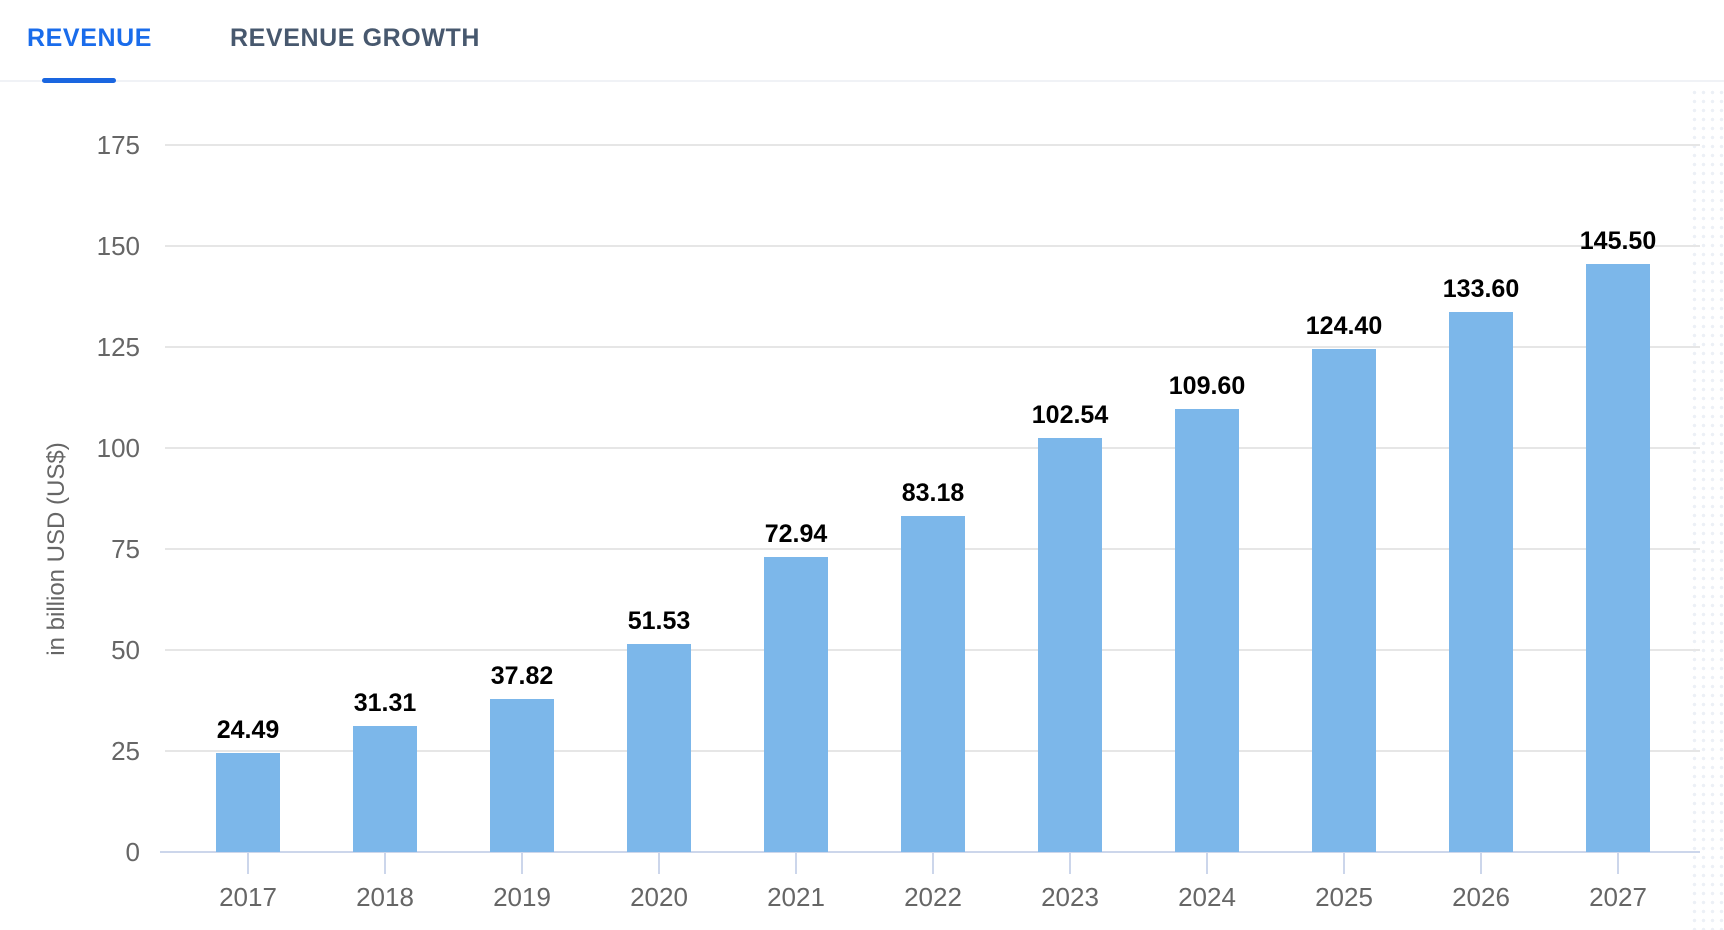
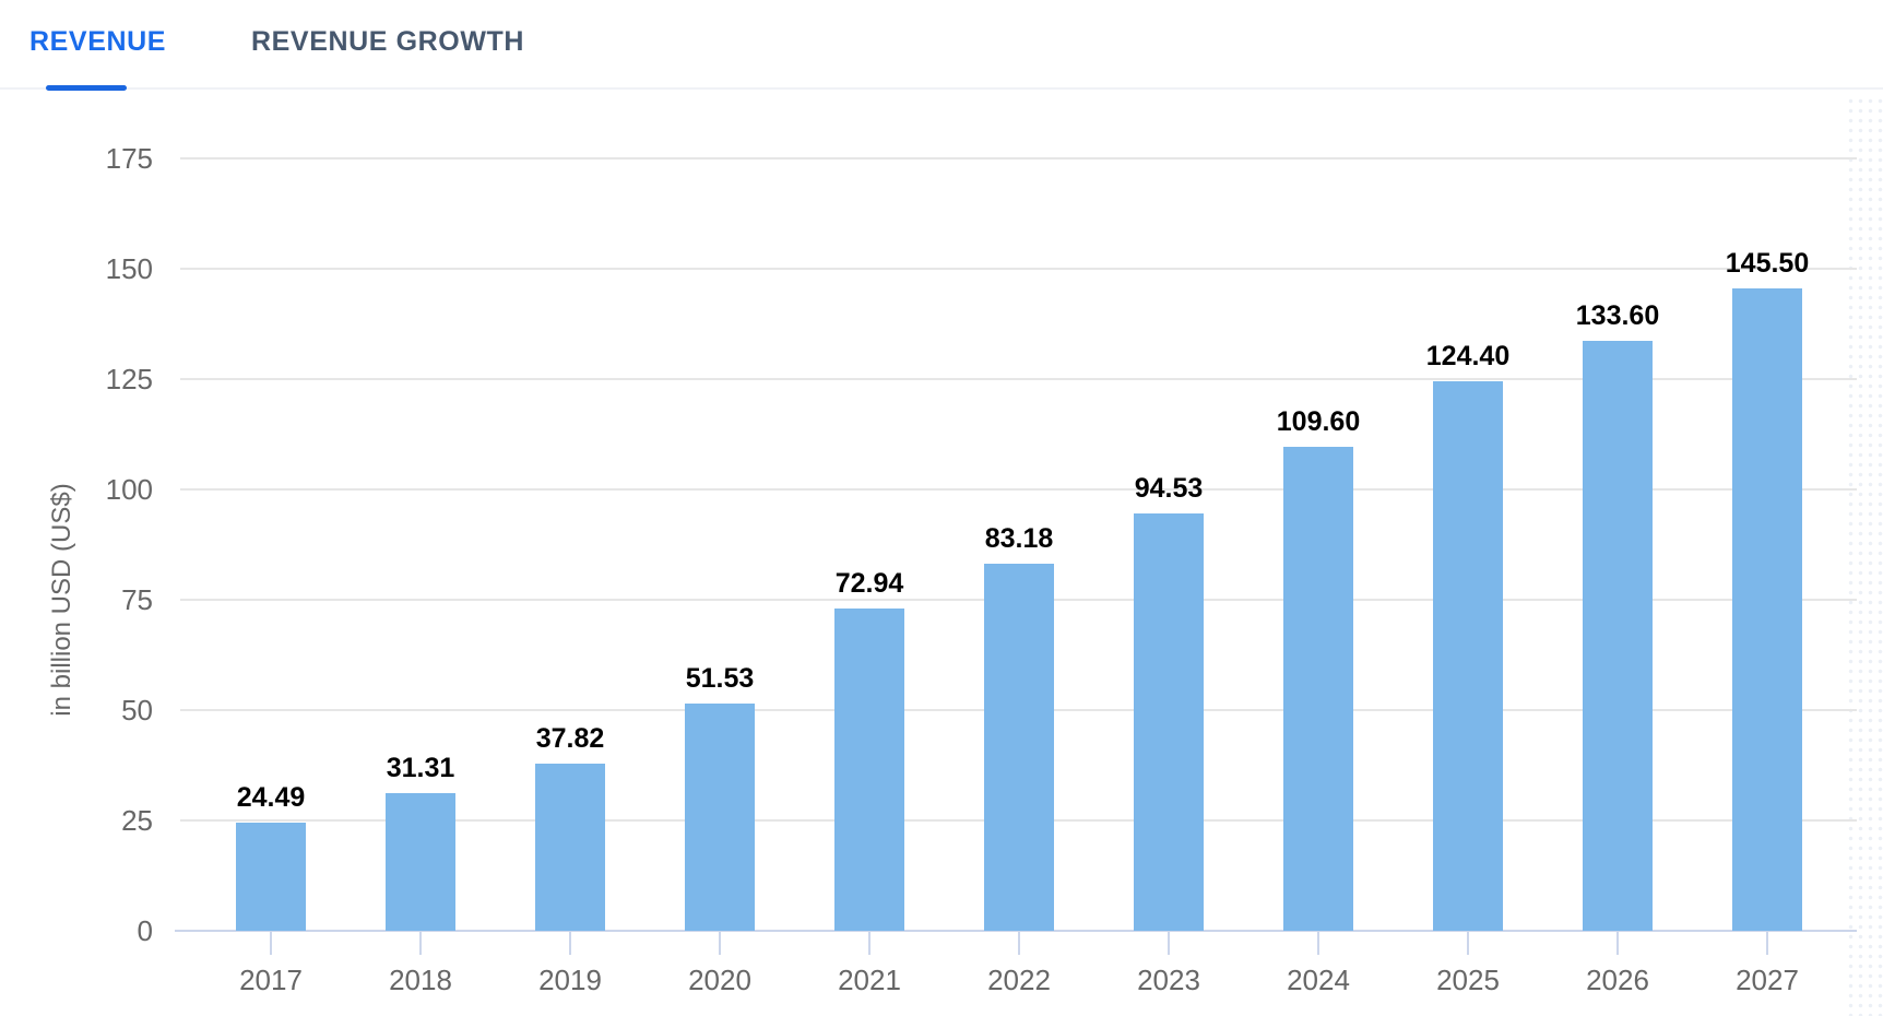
2023: 102.54 -> 94.53
